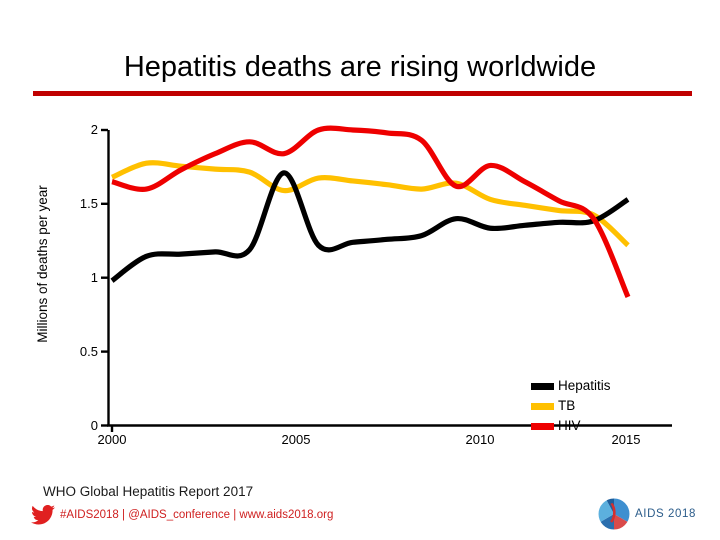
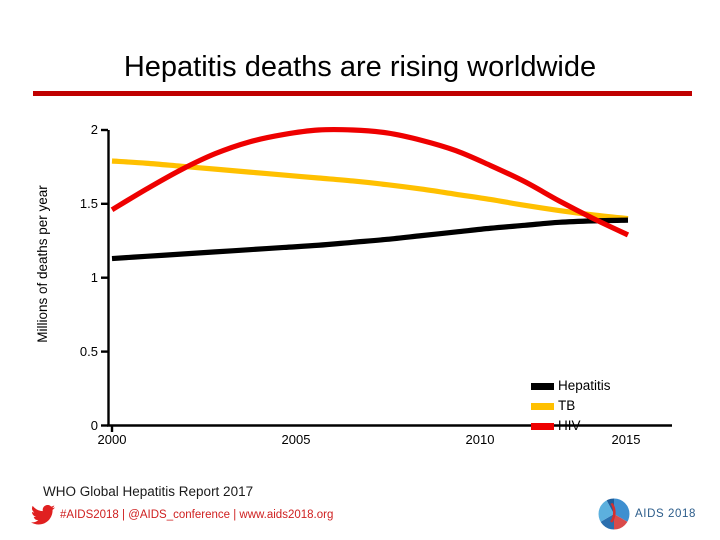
Hepatitis/2000: 0.98 -> 1.13
TB/2000: 1.68 -> 1.79
HIV/2000: 1.65 -> 1.46
Hepatitis/2005: 1.71 -> 1.21
TB/2005: 1.59 -> 1.70
HIV/2005: 1.84 -> 1.97
Hepatitis/2010: 1.40 -> 1.31
TB/2010: 1.64 -> 1.56
HIV/2010: 1.62 -> 1.86
Hepatitis/2015: 1.53 -> 1.39
TB/2015: 1.22 -> 1.40
HIV/2015: 0.87 -> 1.29
